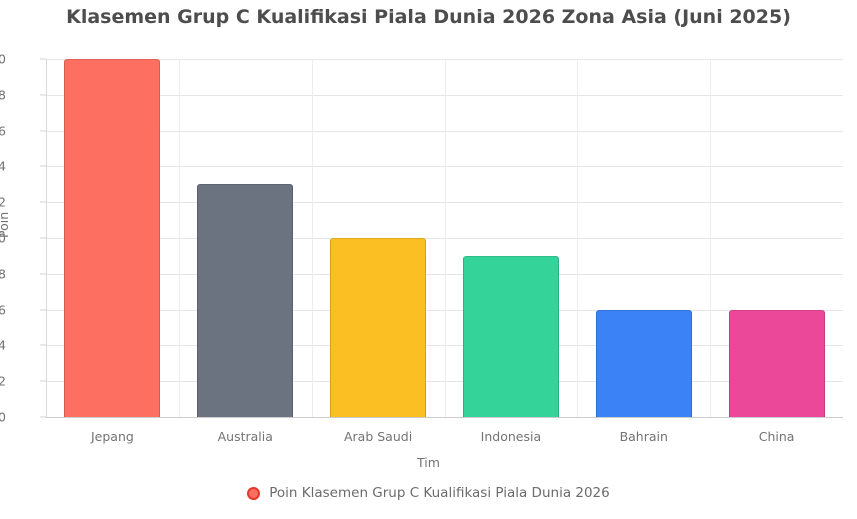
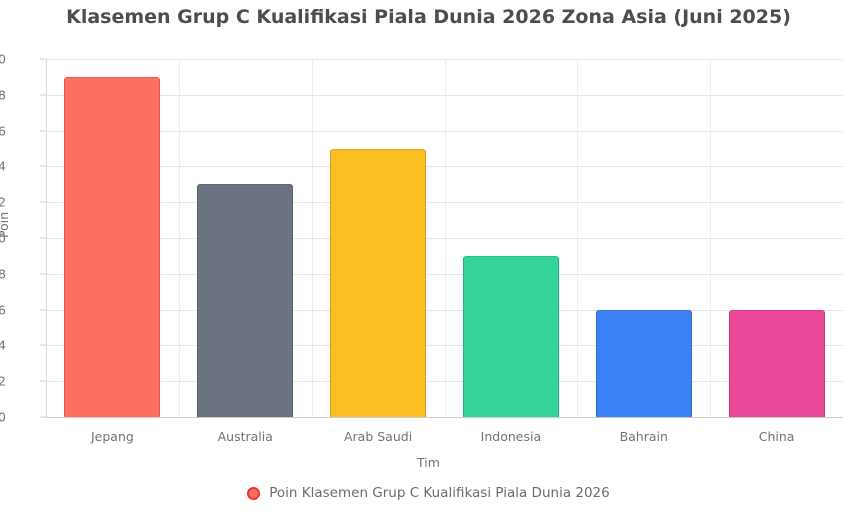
Jepang: 20 -> 19
Arab Saudi: 10 -> 15
